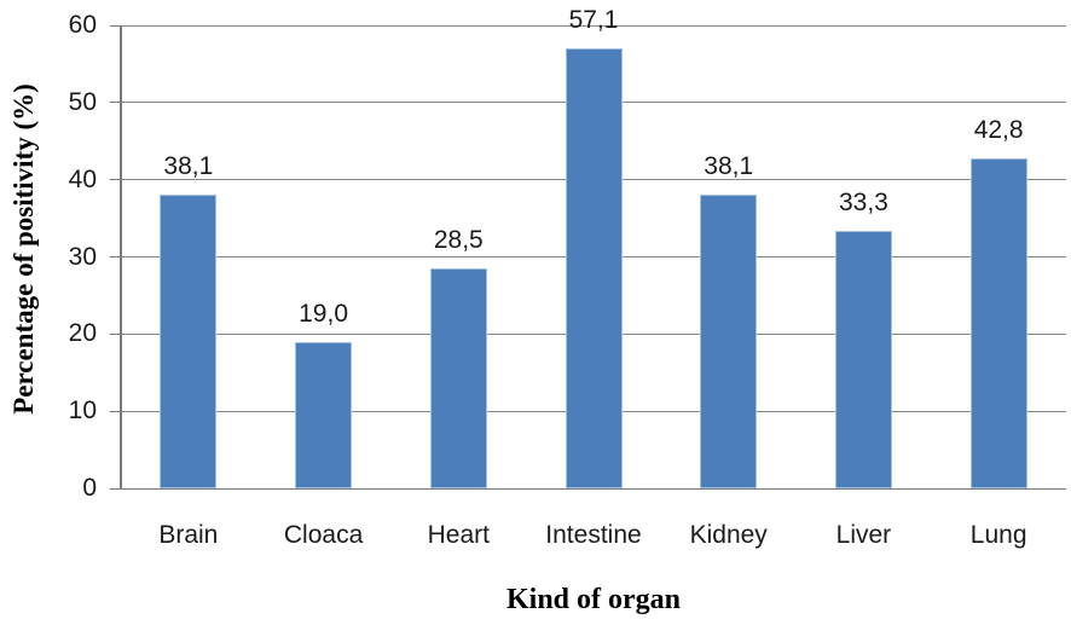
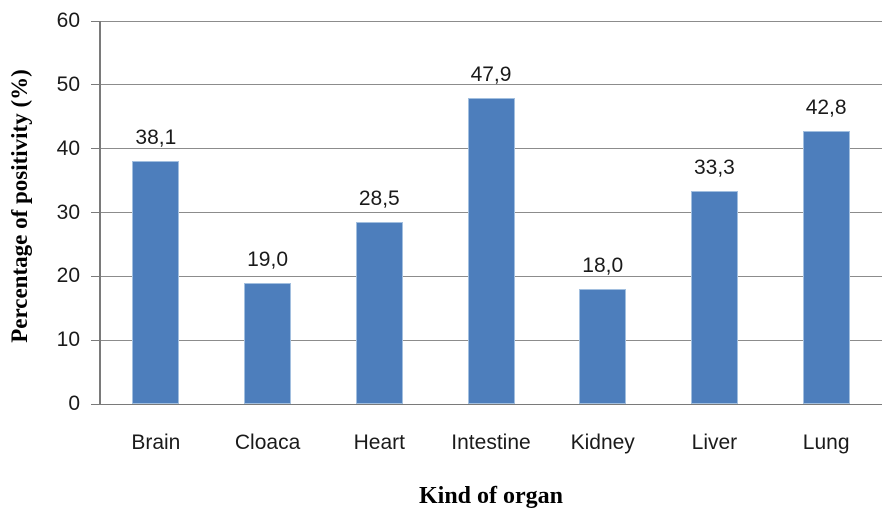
Intestine: 57,1 -> 47,9
Kidney: 38,1 -> 18,0
